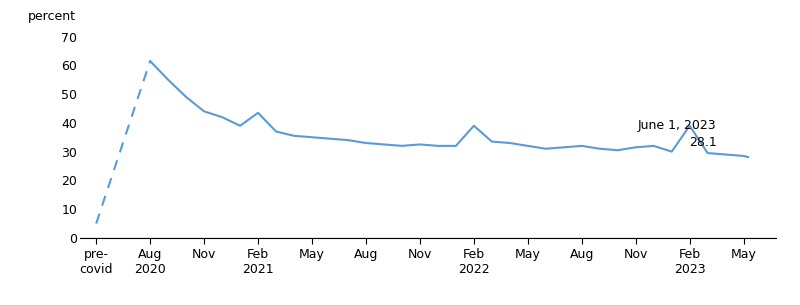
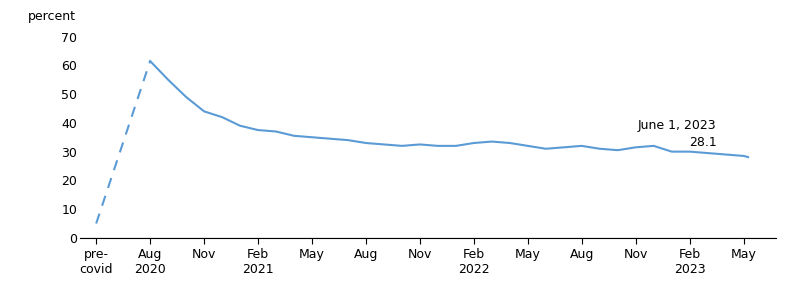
Feb 2021: 43.5 -> 37.5
Feb 2022: 39.0 -> 33.0
Feb 2023: 39.0 -> 30.0
